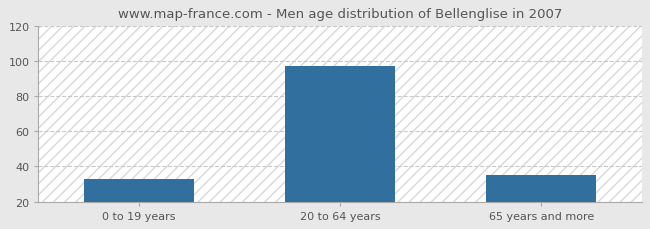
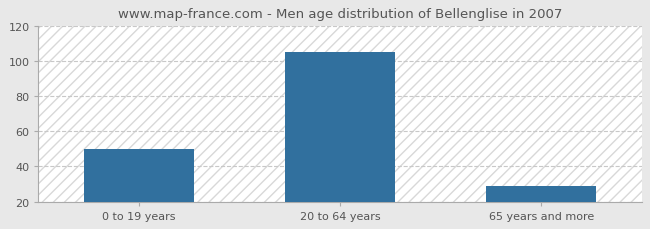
0 to 19 years: 33 -> 50
20 to 64 years: 97 -> 105
65 years and more: 35 -> 29
